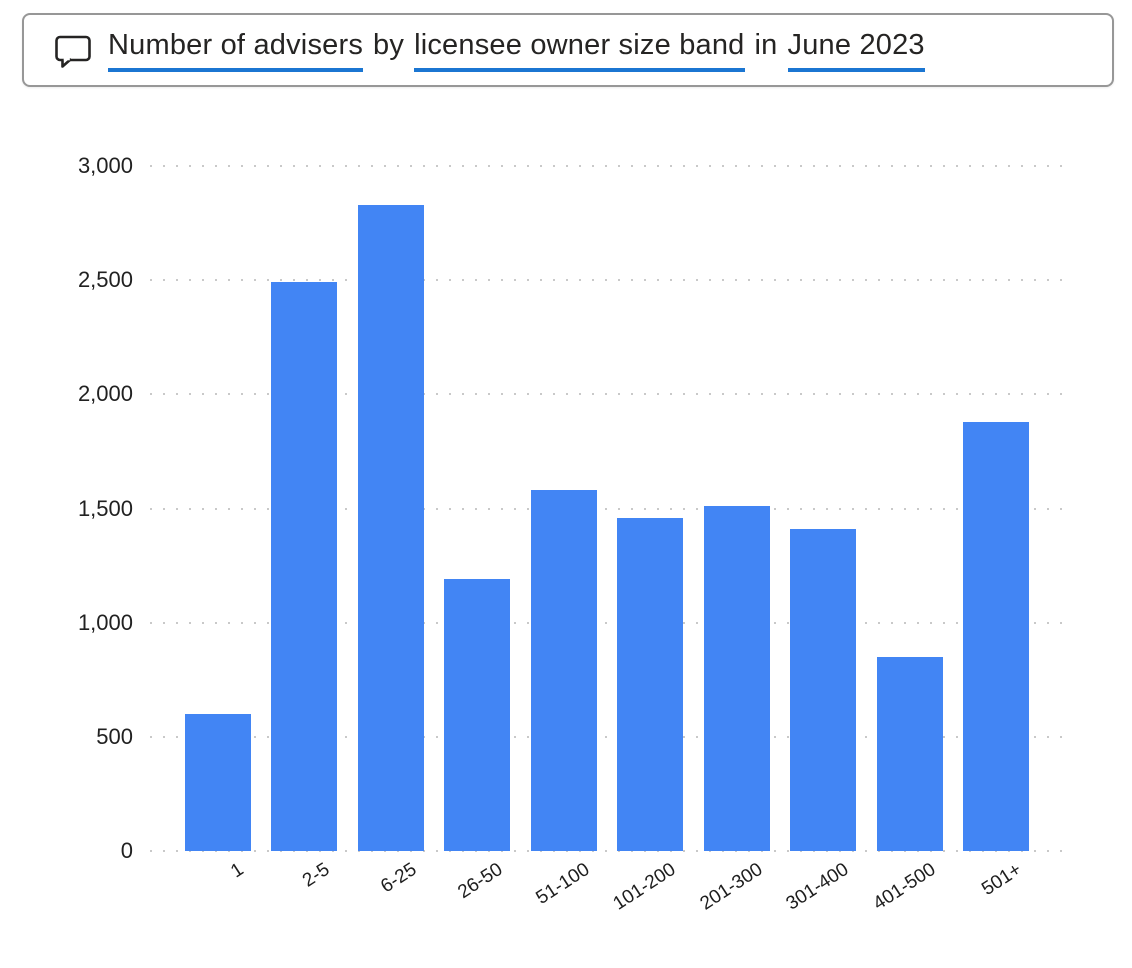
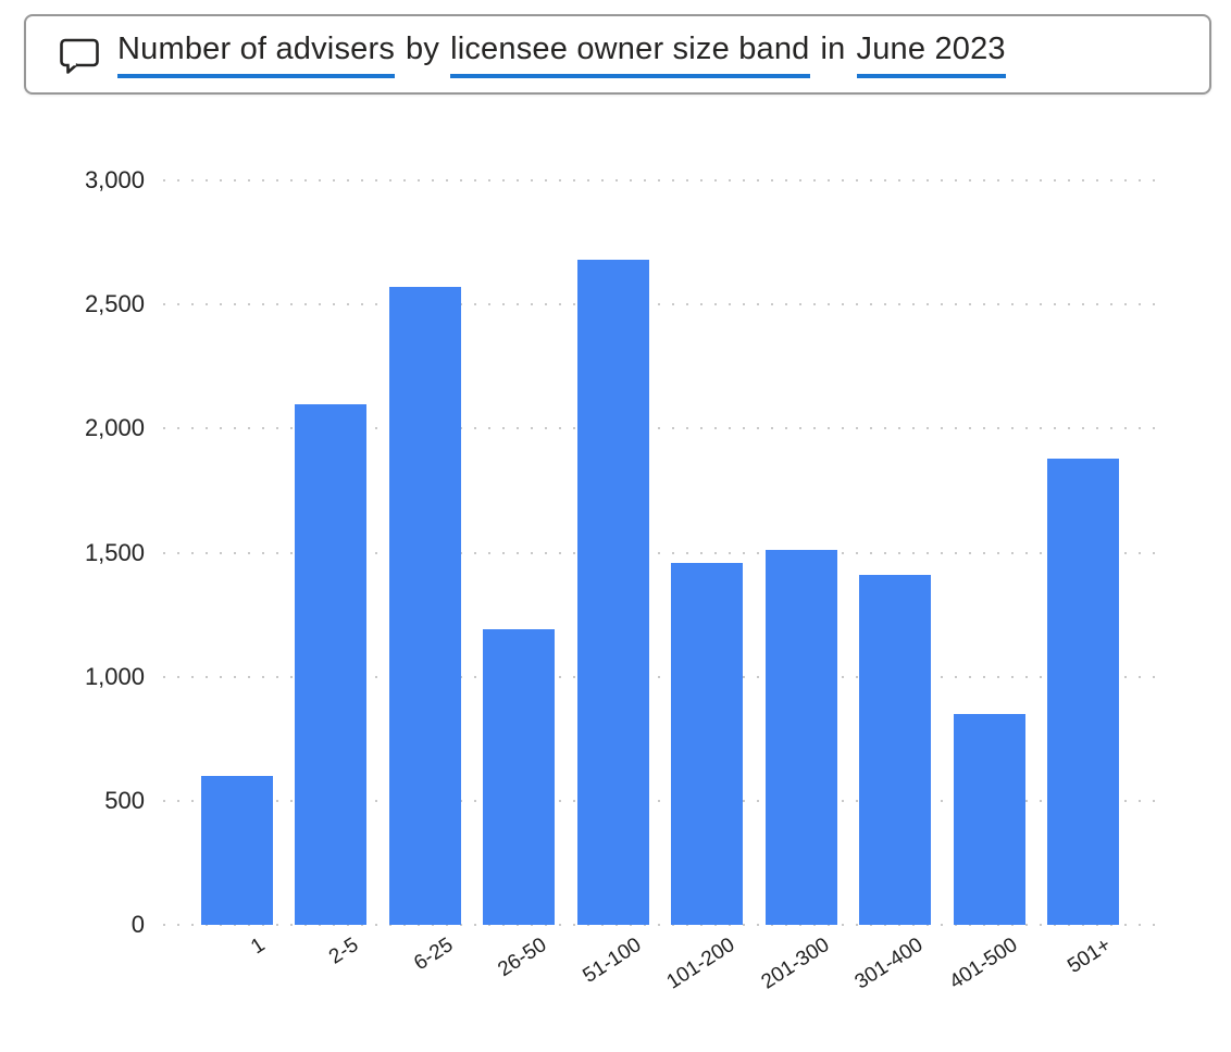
2-5: 2490 -> 2100
6-25: 2830 -> 2570
51-100: 1580 -> 2680
